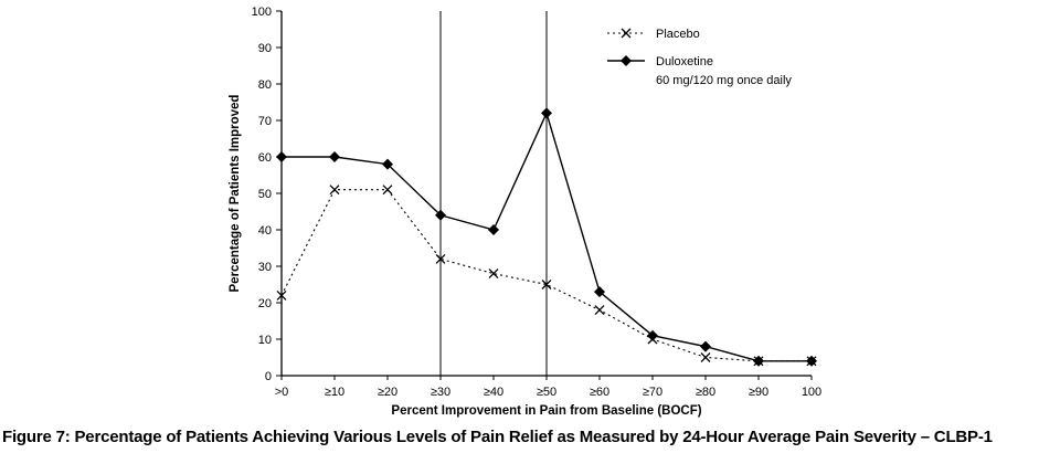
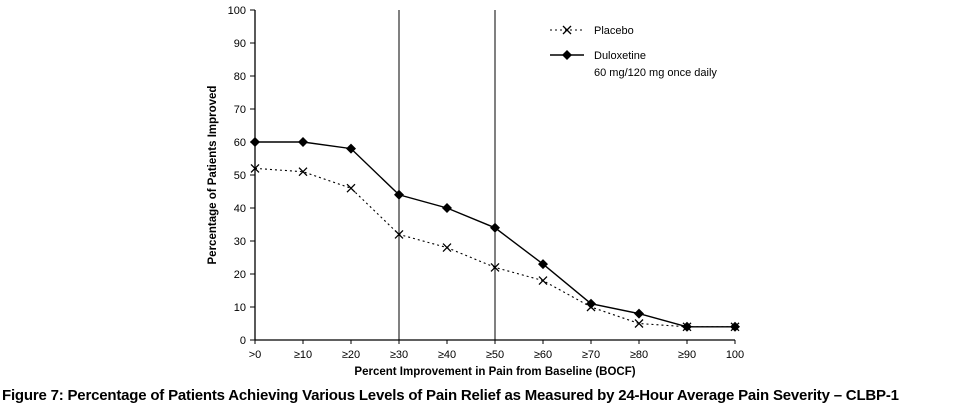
Placebo/>0: 22 -> 52
Placebo/≥20: 51 -> 46
Placebo/≥50: 25 -> 22
Duloxetine/≥50: 72 -> 34
